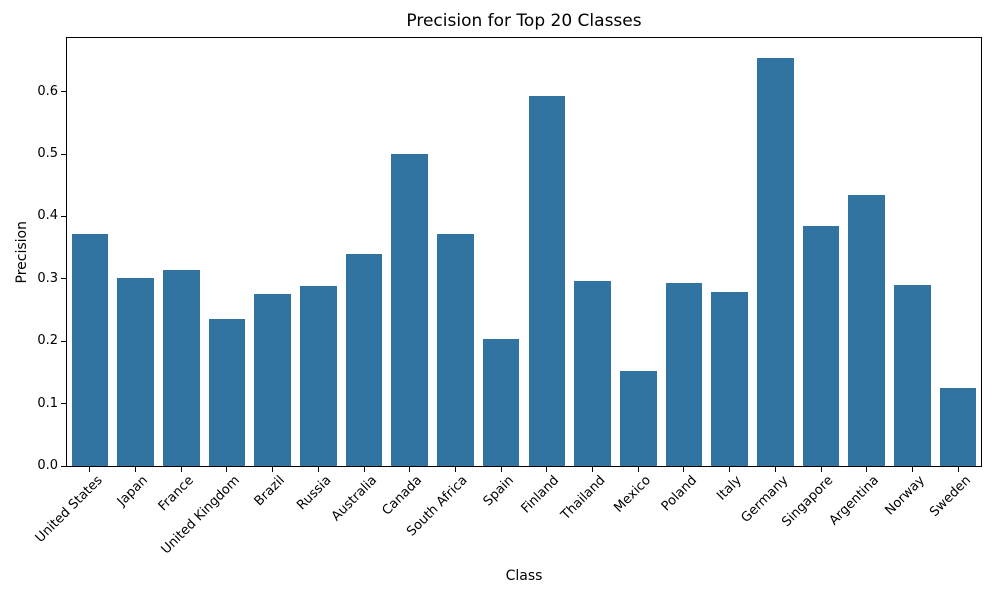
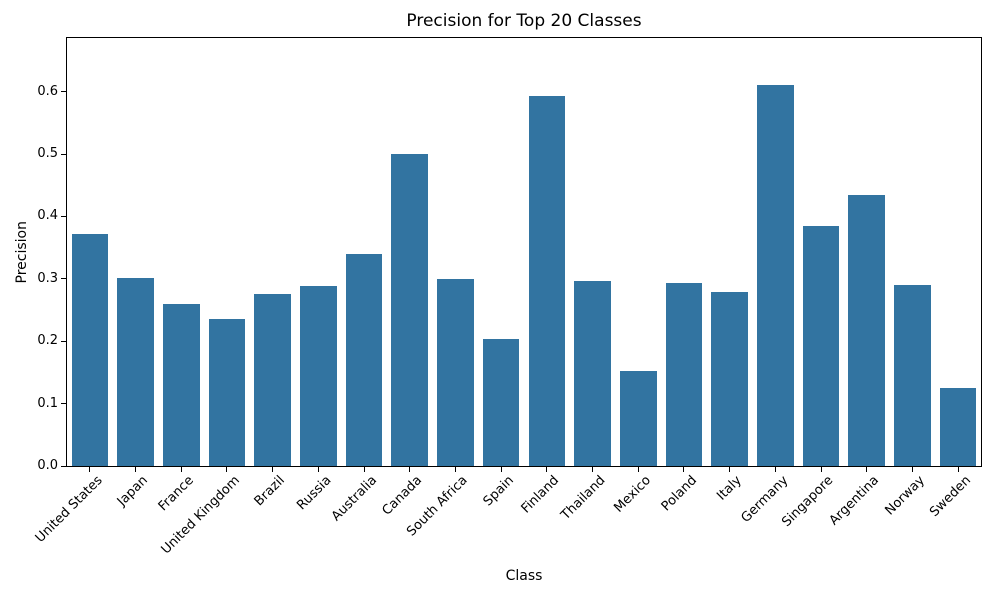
France: 0.31 -> 0.26
South Africa: 0.37 -> 0.30
Germany: 0.65 -> 0.61
